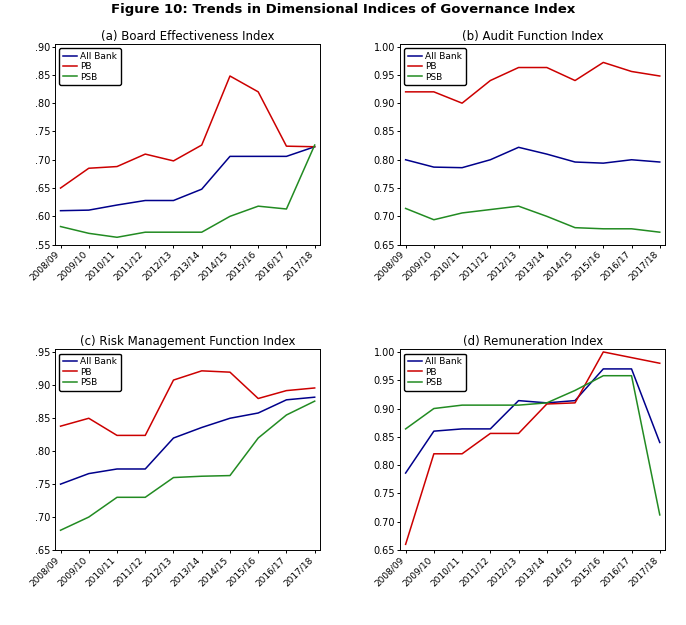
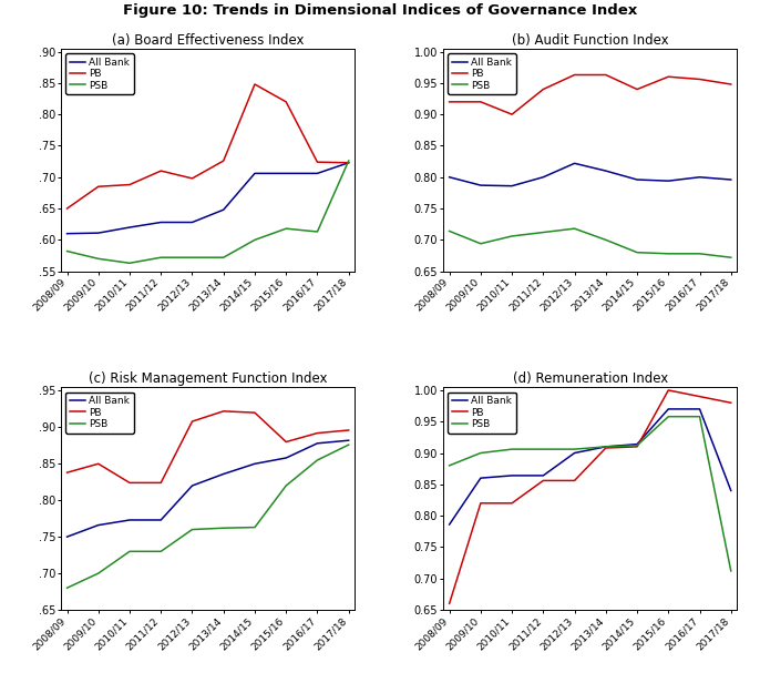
(b) Audit Function Index/PB/2015/16: 0.972 -> 0.960
(d) Remuneration Index/PSB/2008/09: 0.864 -> 0.880
(d) Remuneration Index/All Bank/2012/13: 0.914 -> 0.900
(d) Remuneration Index/PSB/2014/15: 0.932 -> 0.912
